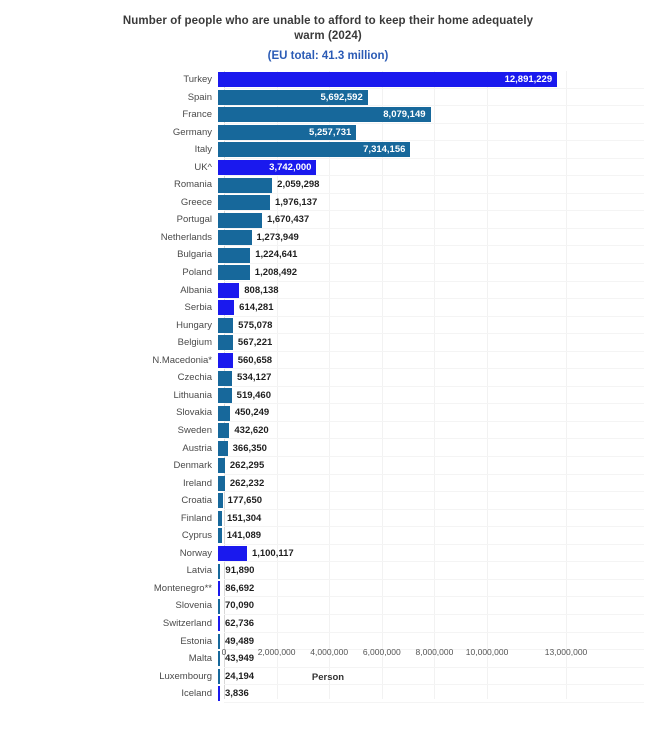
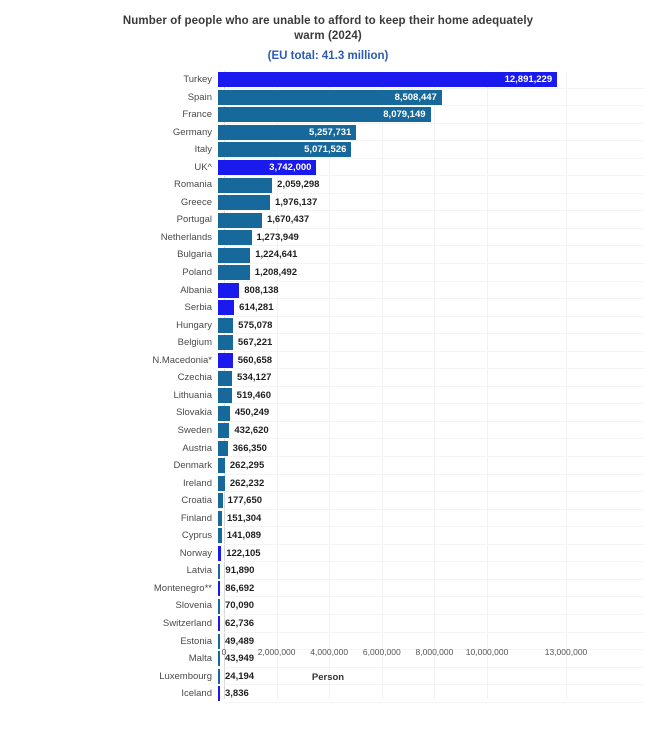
Spain: 5,692,592 -> 8,508,447
Italy: 7,314,156 -> 5,071,526
Norway: 1,100,117 -> 122,105
